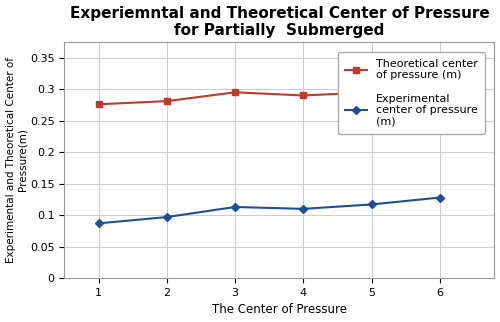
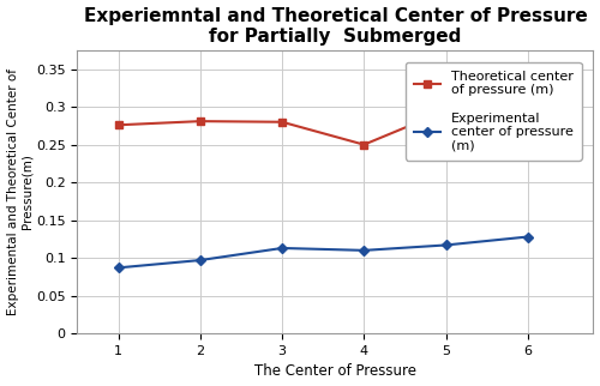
Theoretical center of pressure (m)/3: 0.295 -> 0.280
Theoretical center of pressure (m)/4: 0.290 -> 0.250
